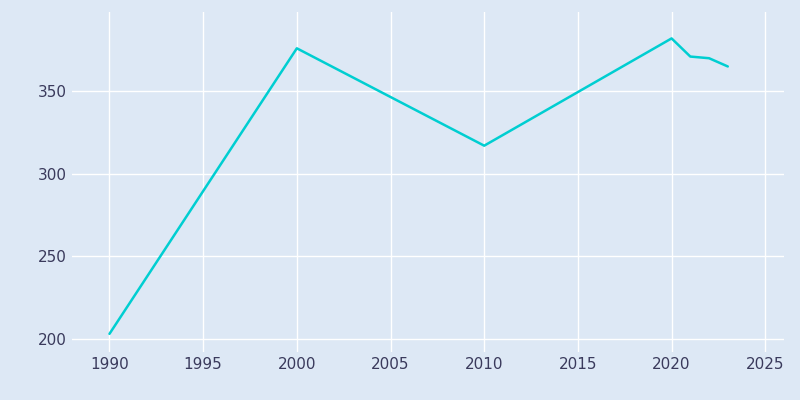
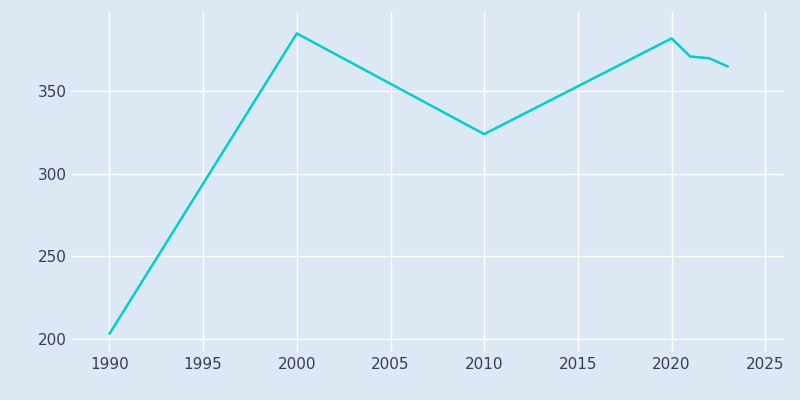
2000: 376 -> 385
2010: 317 -> 324
